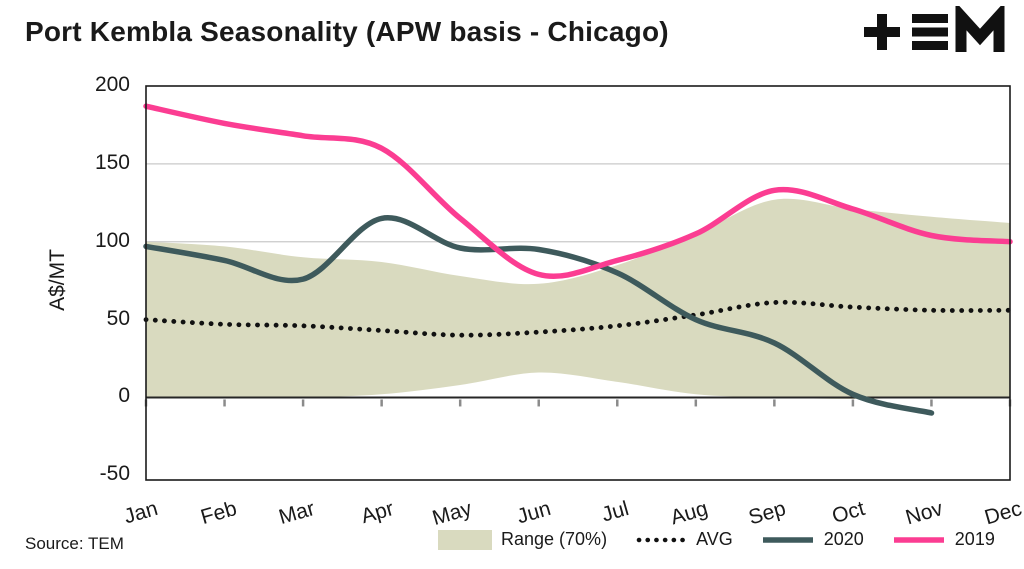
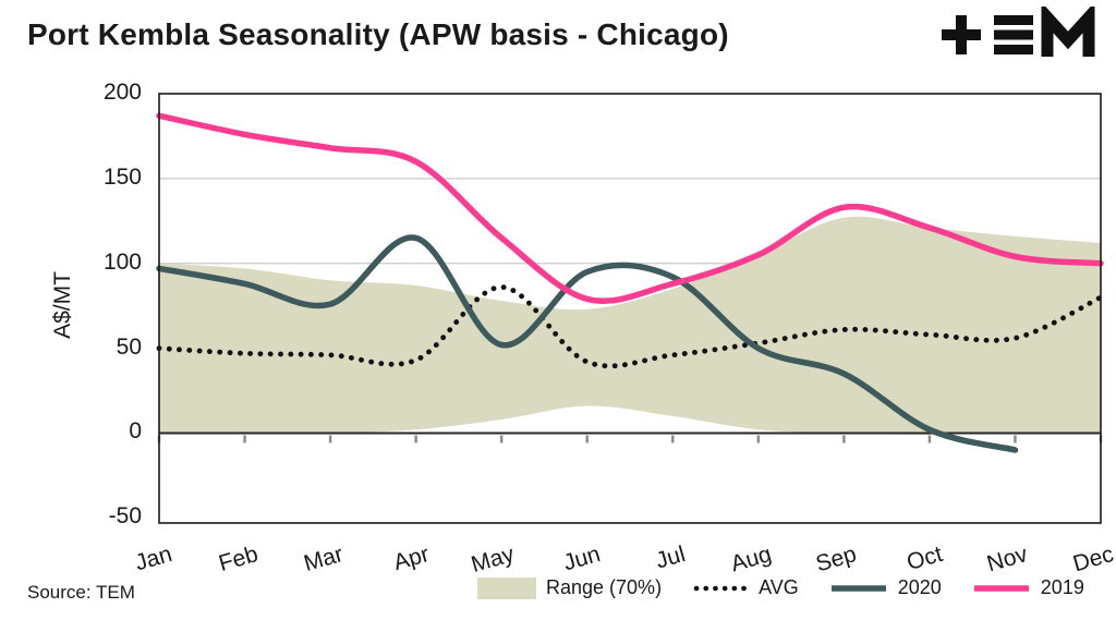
2020/May: 96 -> 52
AVG/May: 40 -> 86
2020/Jul: 80 -> 92
AVG/Dec: 56 -> 80
